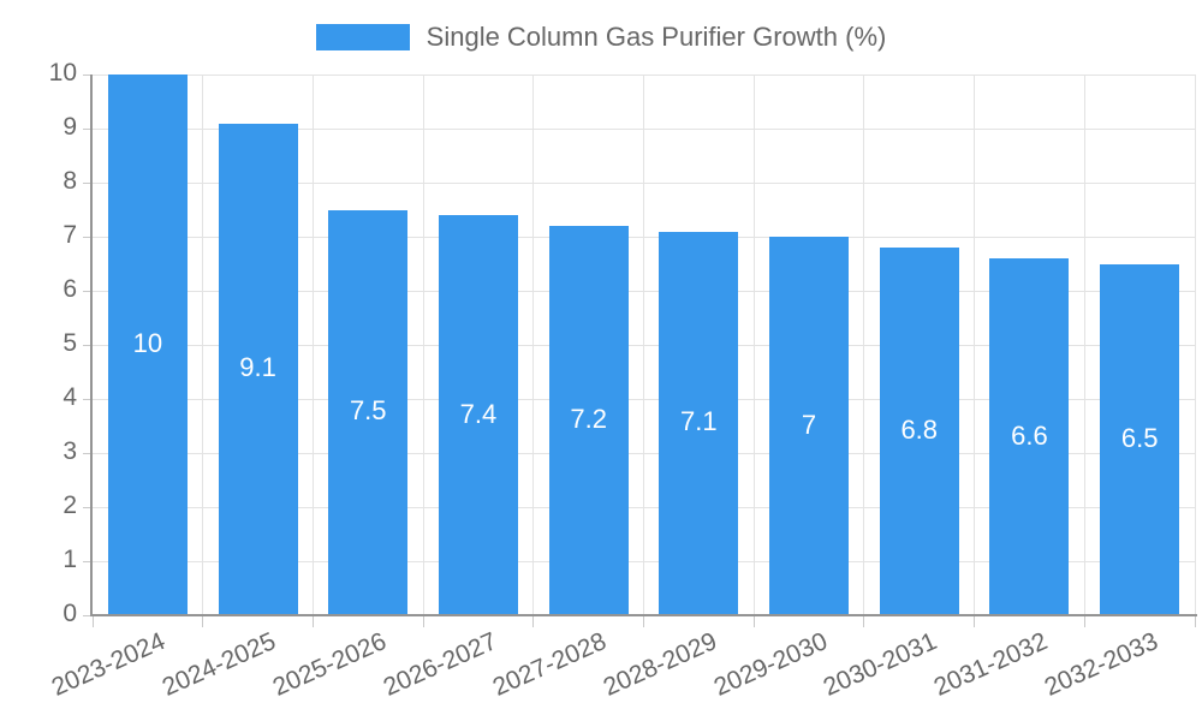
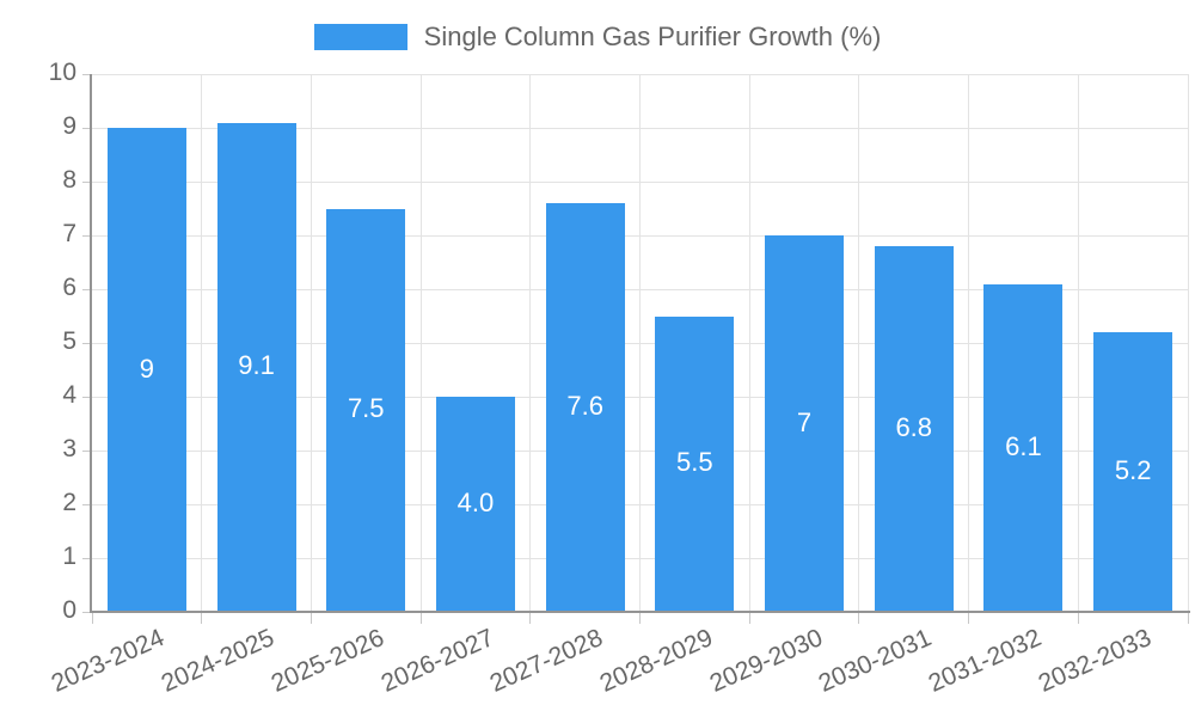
2023-2024: 10 -> 9
2026-2027: 7.4 -> 4.0
2027-2028: 7.2 -> 7.6
2028-2029: 7.1 -> 5.5
2031-2032: 6.6 -> 6.1
2032-2033: 6.5 -> 5.2
